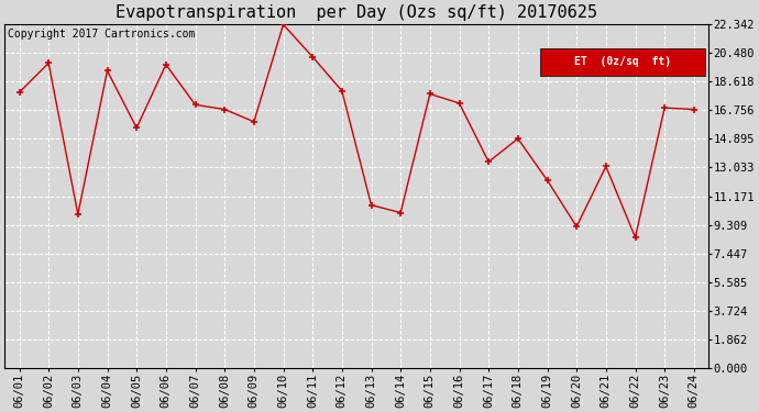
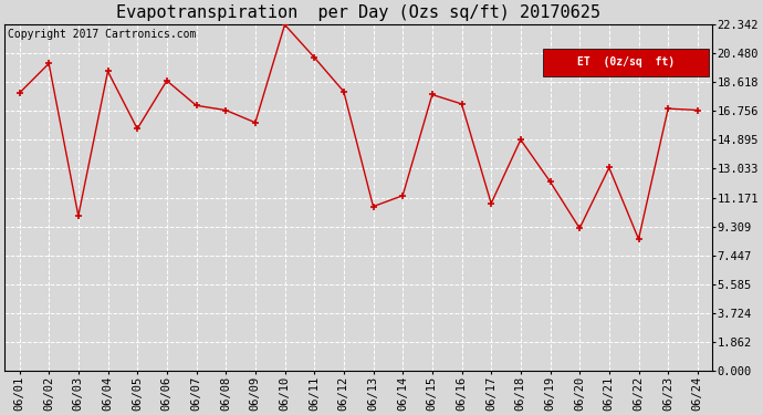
06/06: 19.7 -> 18.7
06/14: 10.1 -> 11.3
06/17: 13.4 -> 10.8
